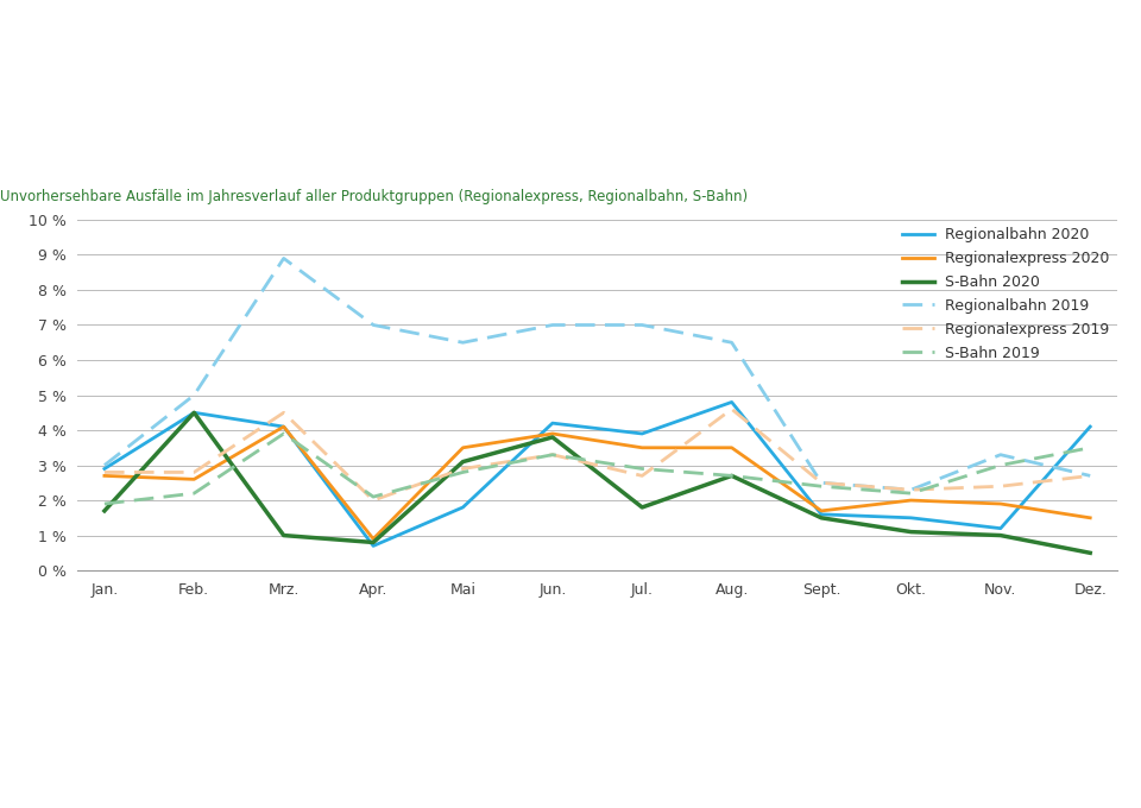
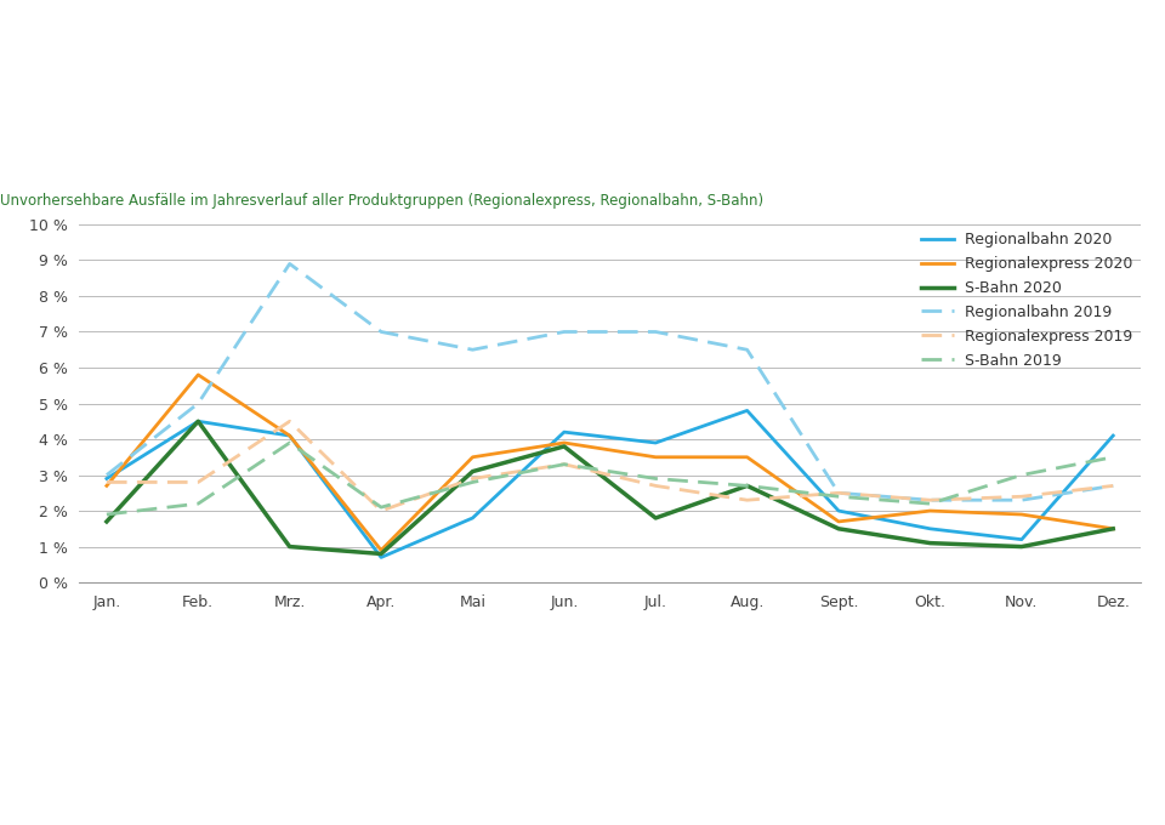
Regionalexpress 2020/Feb.: 2.6 % -> 5.8 %
Regionalexpress 2019/Aug.: 4.6 % -> 2.3 %
Regionalbahn 2020/Sept.: 1.6 % -> 2.0 %
Regionalbahn 2019/Nov.: 3.3 % -> 2.3 %
S-Bahn 2020/Dez.: 0.5 % -> 1.5 %
